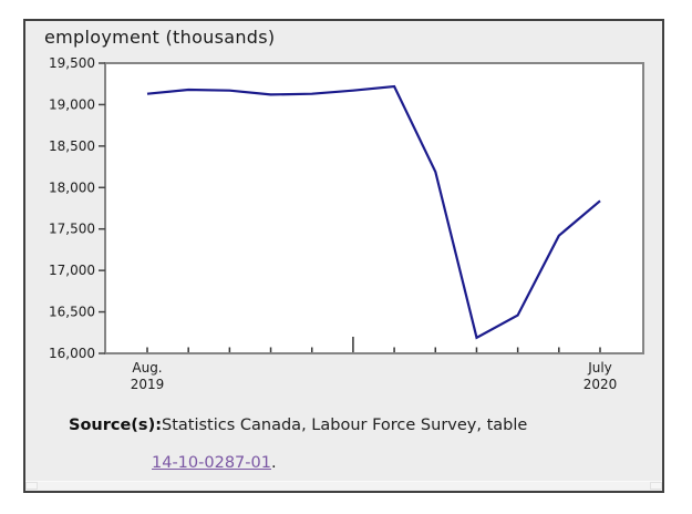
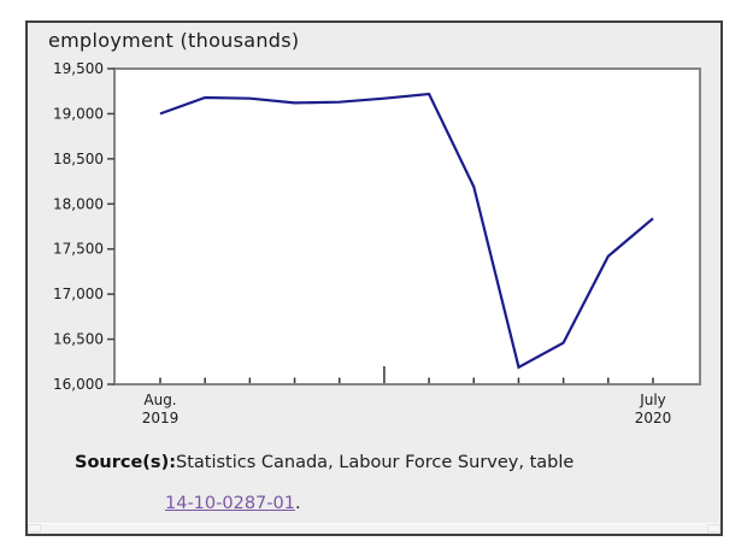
Aug. 2019: 19100 -> 19000
